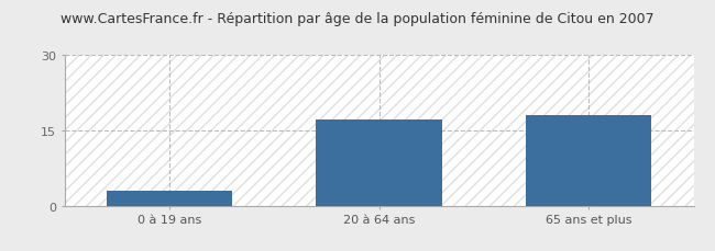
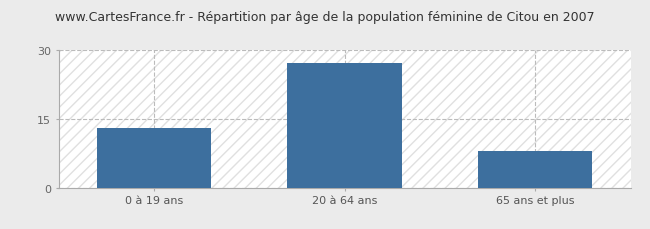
0 à 19 ans: 3 -> 13
20 à 64 ans: 17 -> 27
65 ans et plus: 18 -> 8
